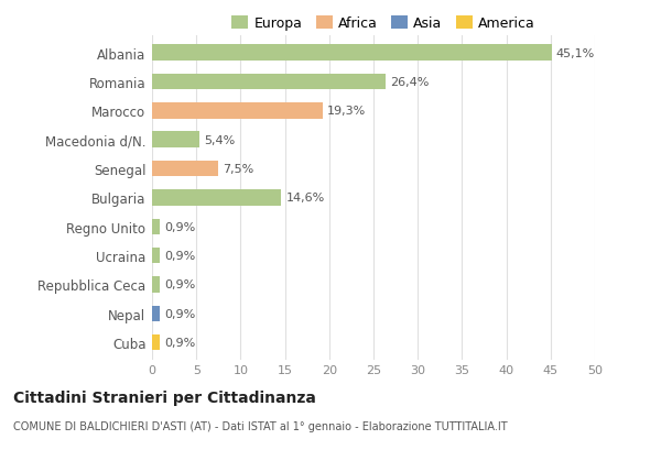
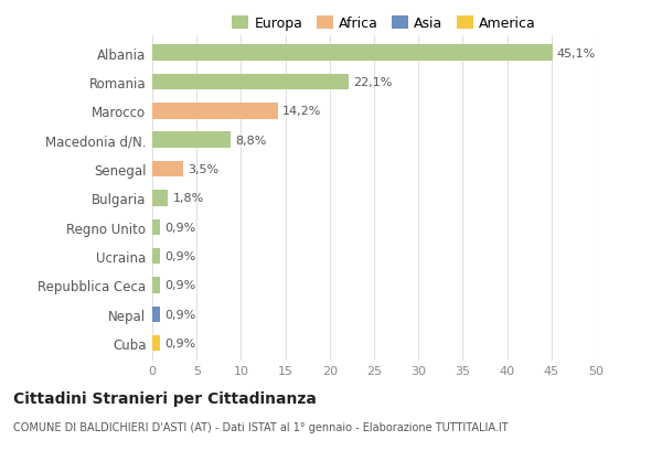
Romania: 26,4% -> 22,1%
Marocco: 19,3% -> 14,2%
Macedonia d/N.: 5,4% -> 8,8%
Senegal: 7,5% -> 3,5%
Bulgaria: 14,6% -> 1,8%
